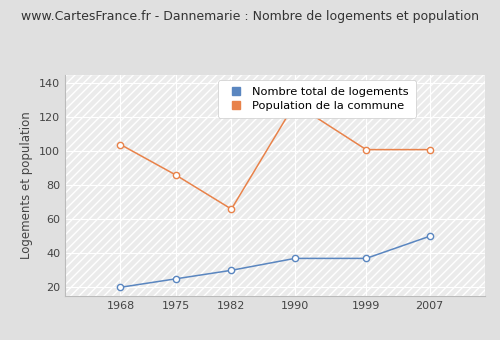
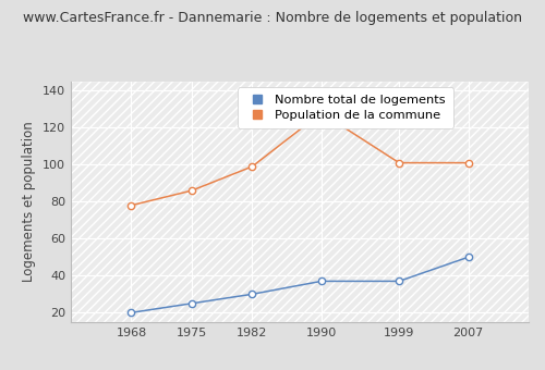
Population de la commune/1968: 104 -> 78
Population de la commune/1982: 66 -> 99
